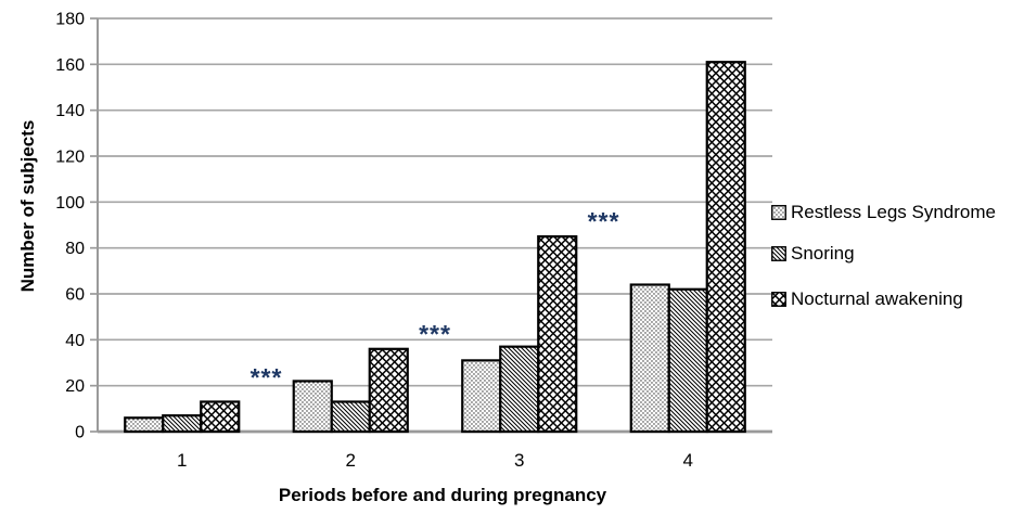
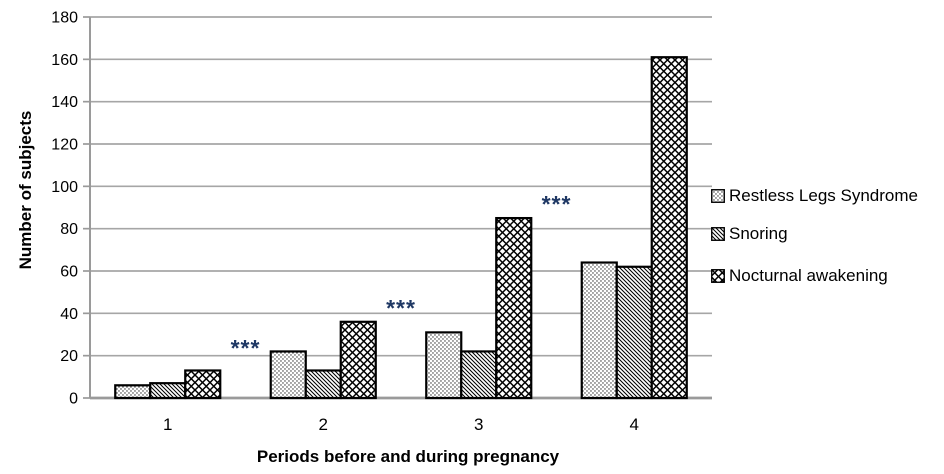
Snoring/3: 37 -> 22
